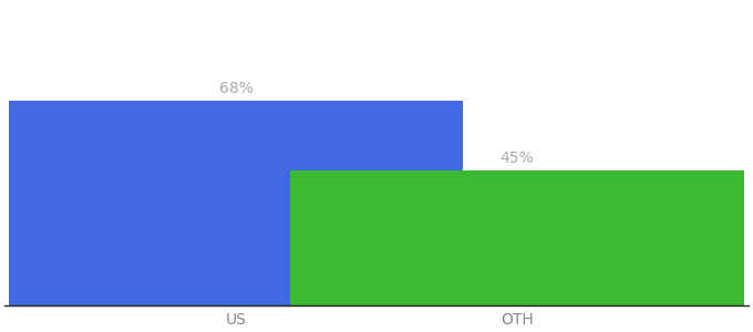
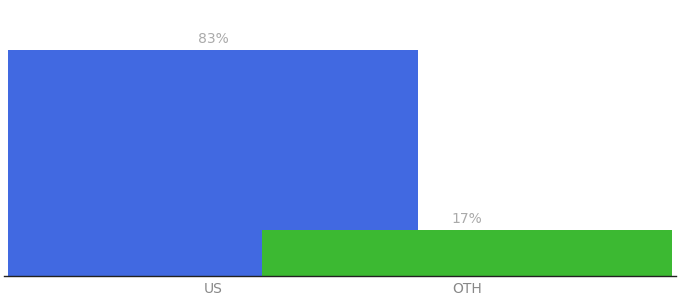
US: 68% -> 83%
OTH: 45% -> 17%
